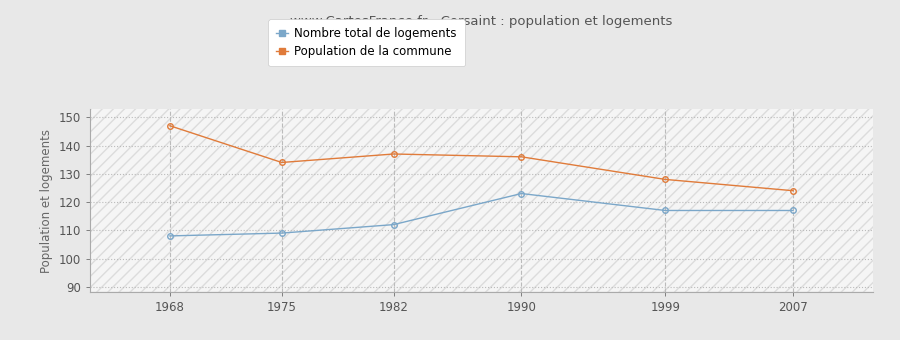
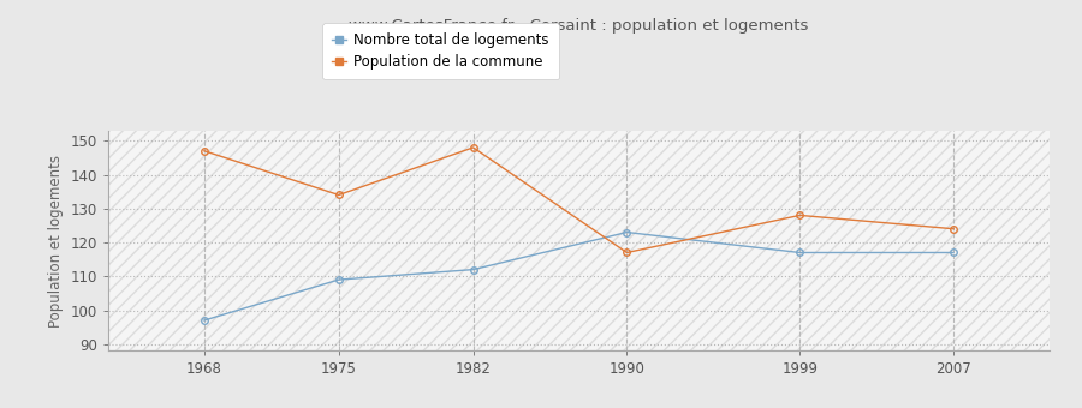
Nombre total de logements/1968: 108 -> 97
Population de la commune/1982: 137 -> 148
Population de la commune/1990: 136 -> 117
